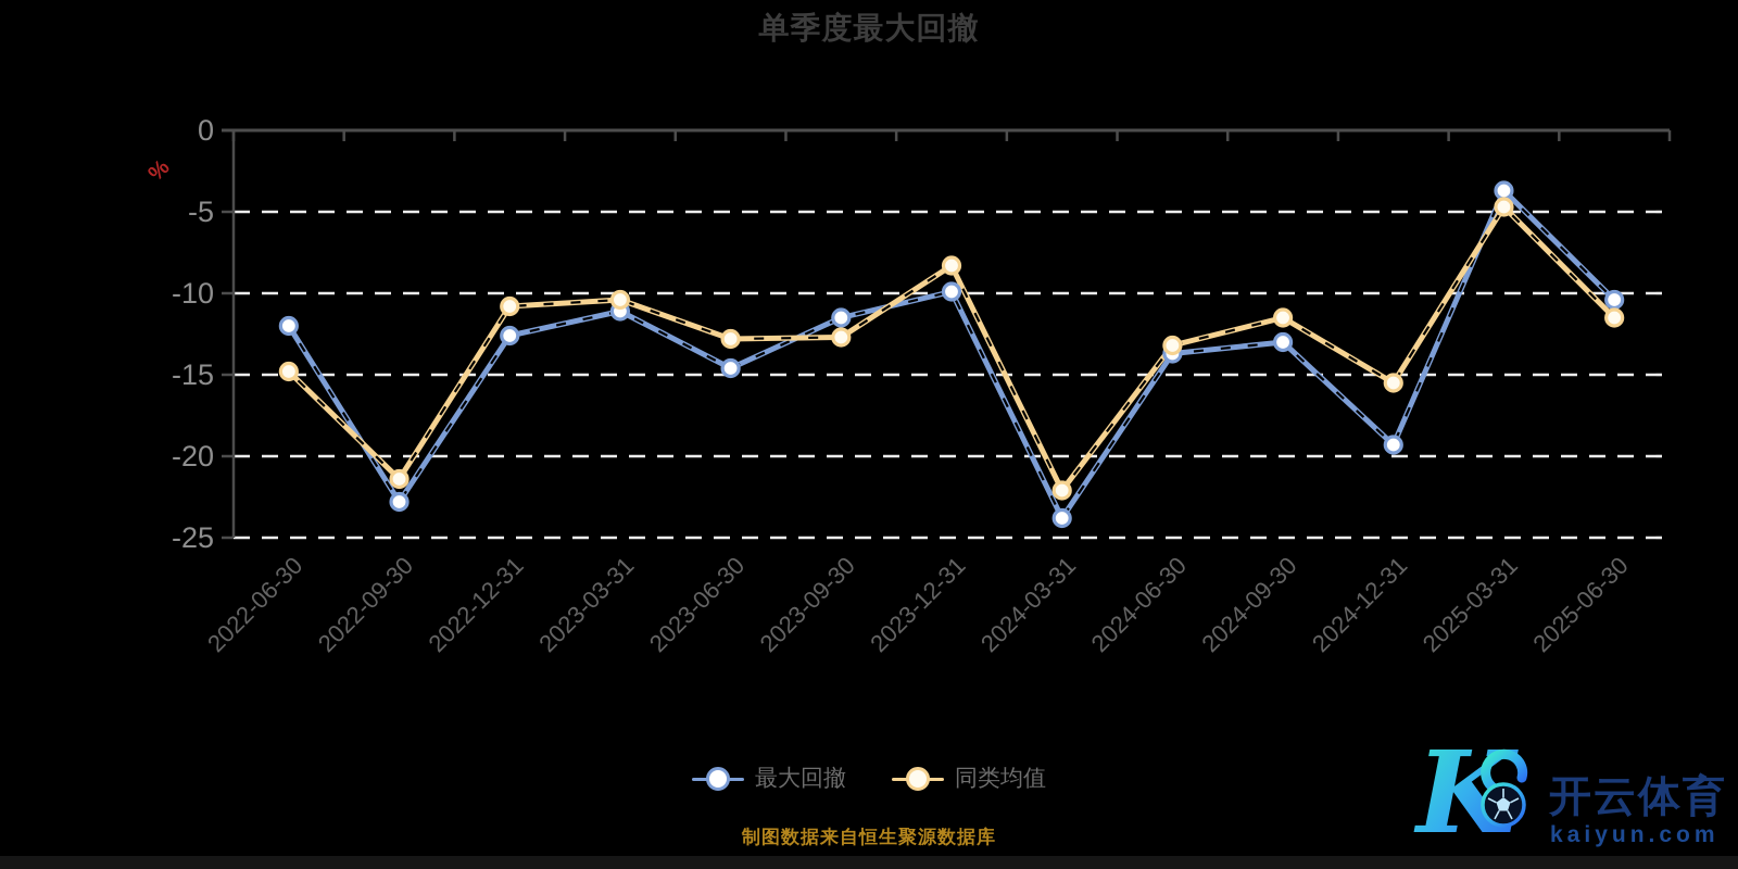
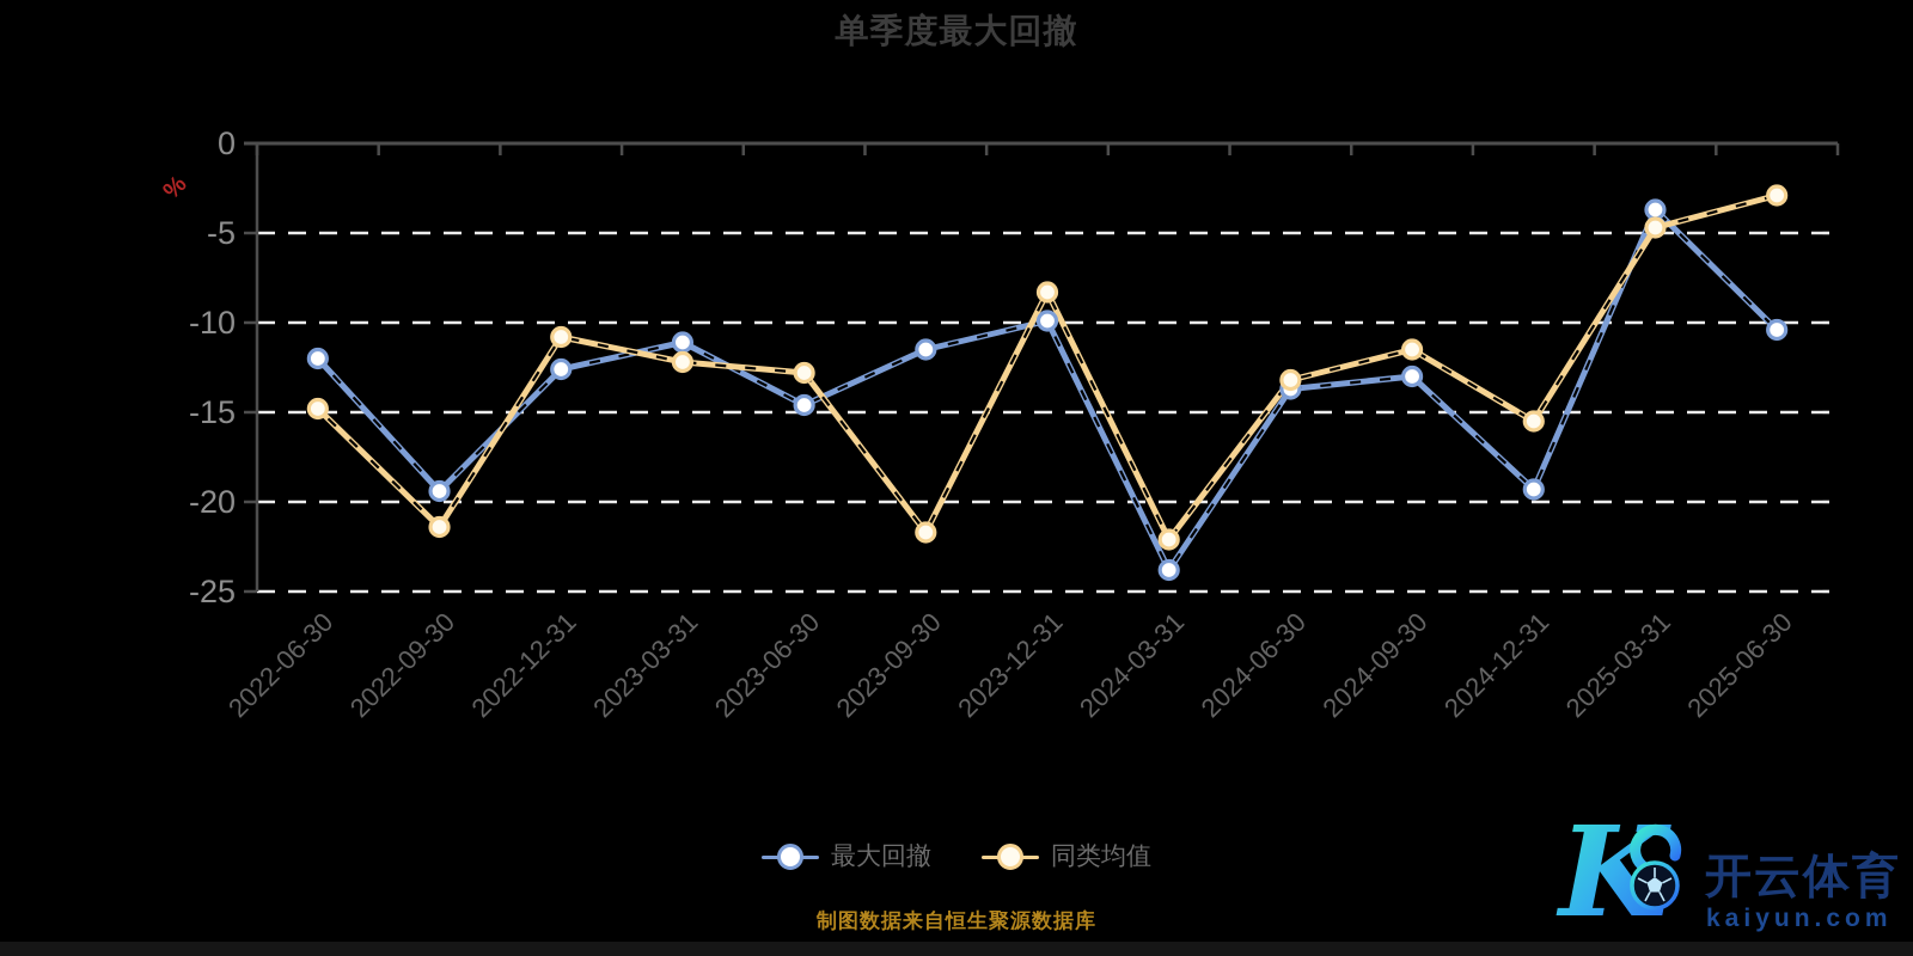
最大回撤/2022-09-30: -22.8 -> -19.4
同类均值/2023-03-31: -10.4 -> -12.2
同类均值/2023-09-30: -12.7 -> -21.7
同类均值/2025-06-30: -11.5 -> -2.9
